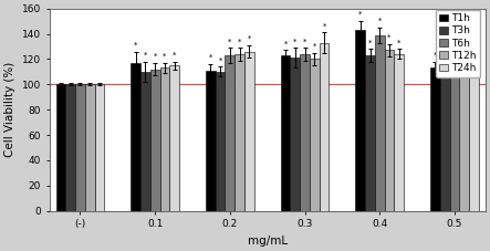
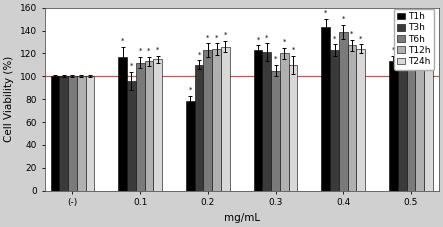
T3h/0.1: 110 -> 96
T1h/0.2: 111 -> 78
T6h/0.3: 124 -> 105
T24h/0.3: 133 -> 110
